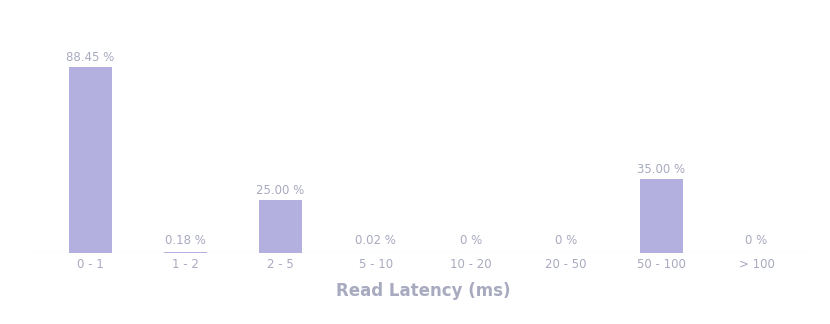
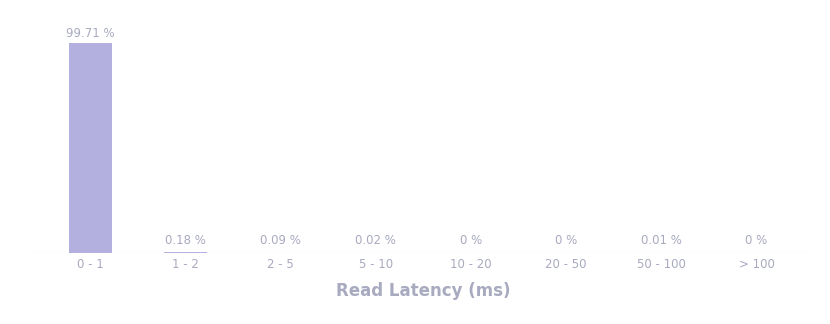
0 - 1: 88.45 -> 99.71
2 - 5: 25.00 -> 0.09
50 - 100: 35.00 -> 0.01
